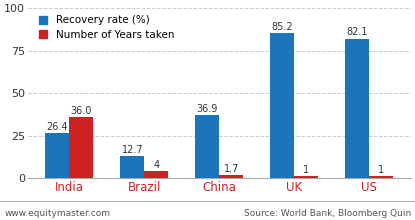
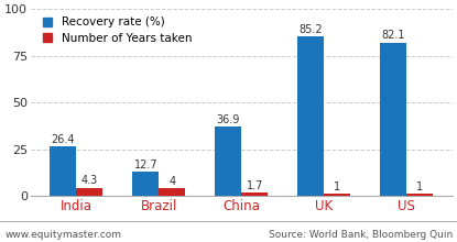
Number of Years taken/India: 36.0 -> 4.3
